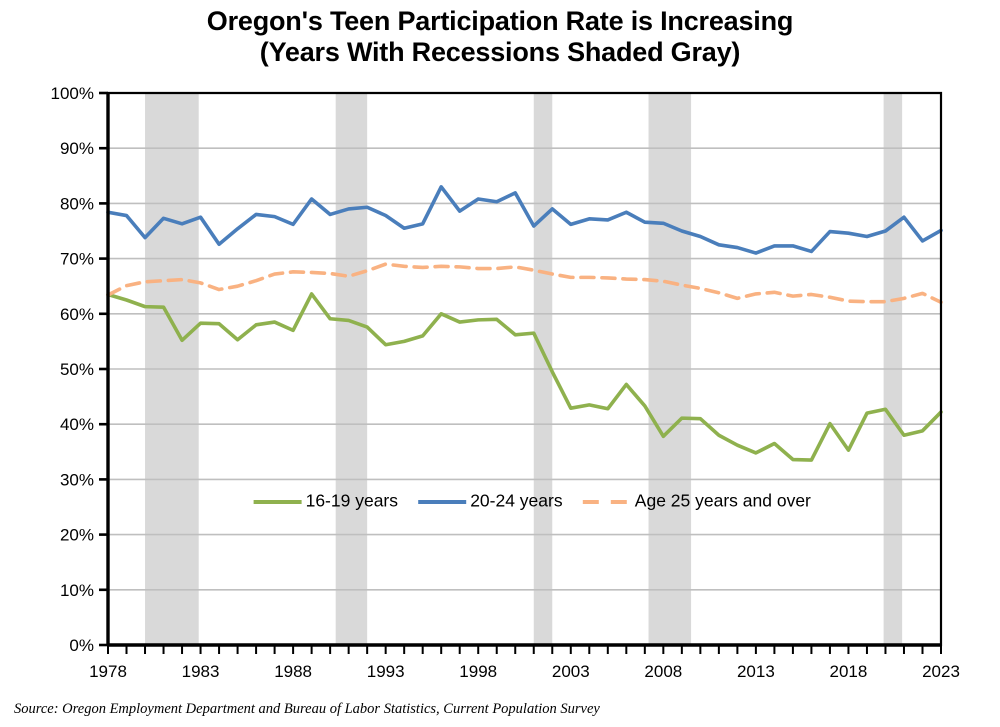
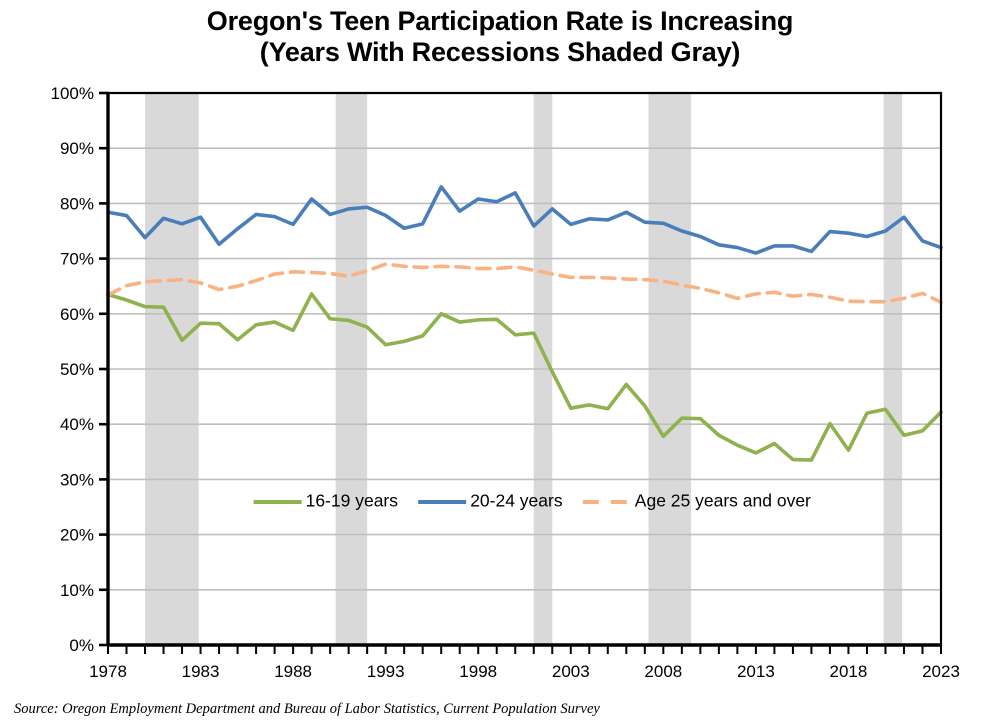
20-24 years/2023: 75% -> 72%
